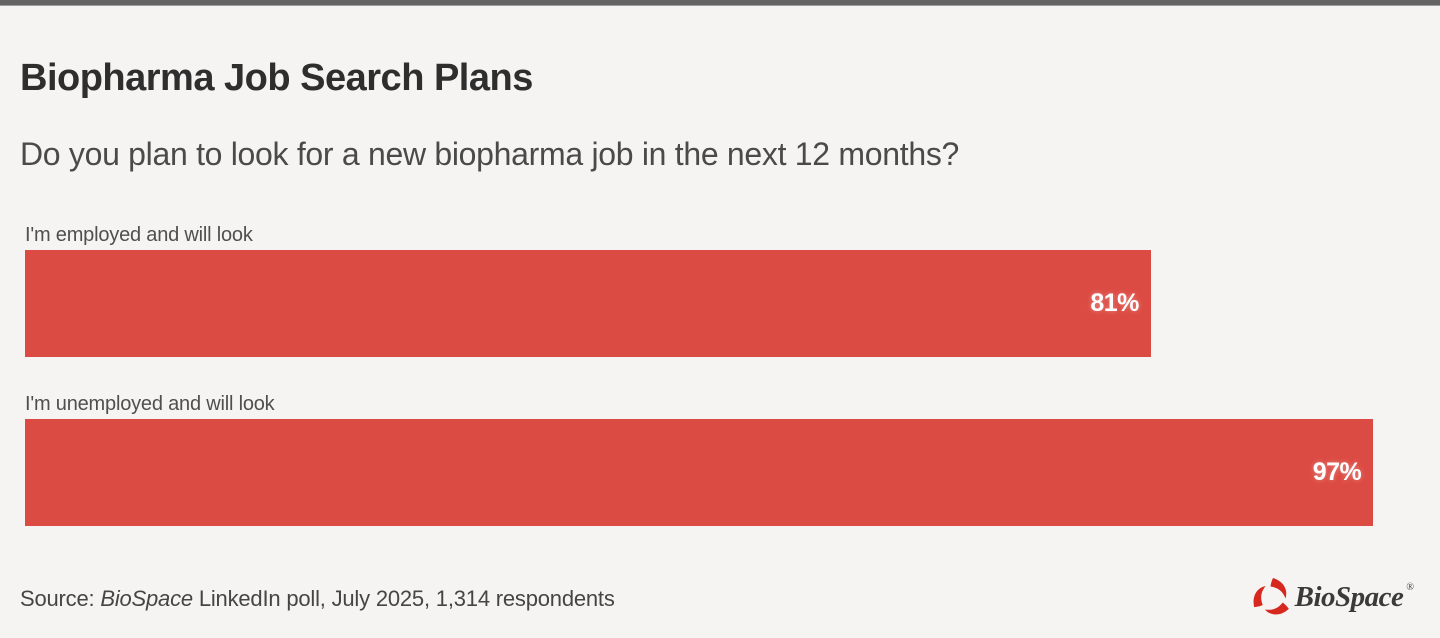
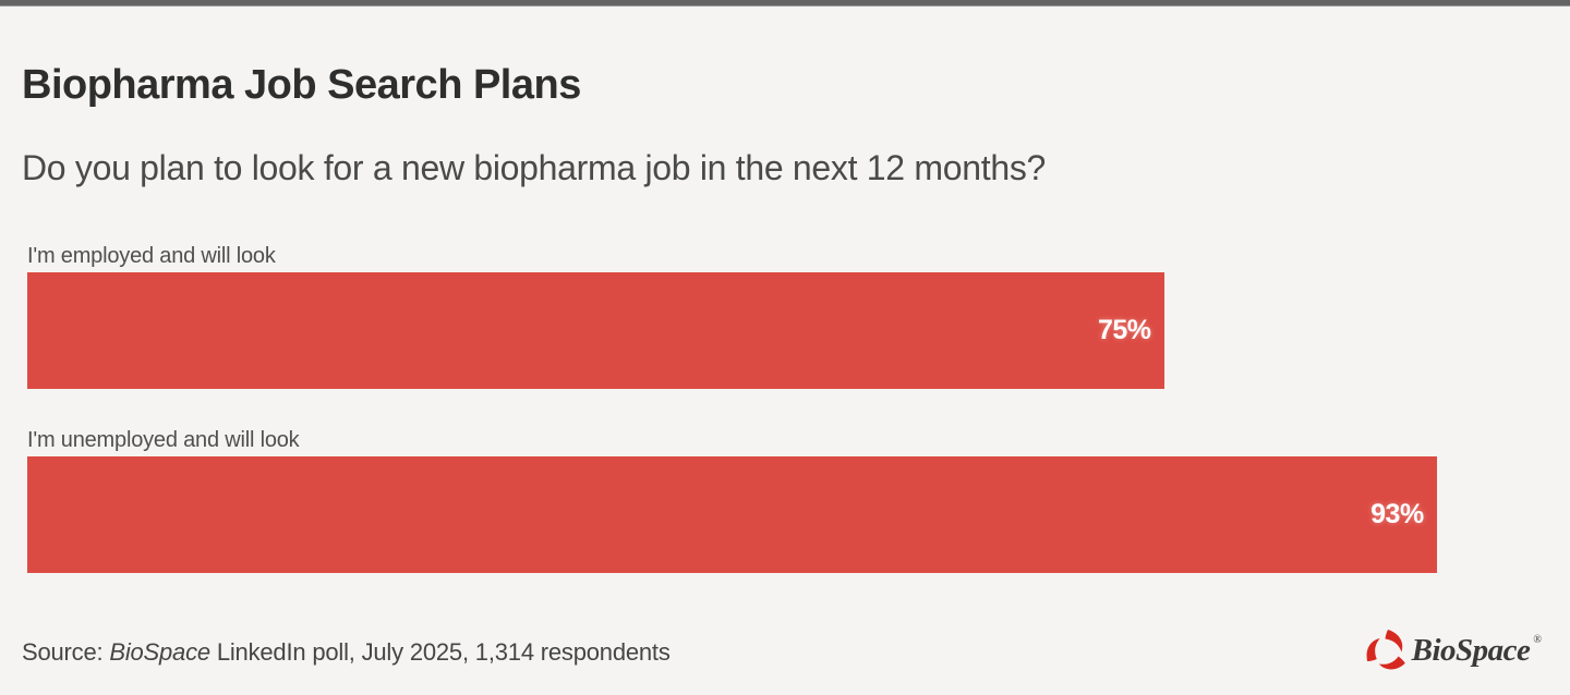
I'm employed and will look: 81% -> 75%
I'm unemployed and will look: 97% -> 93%
